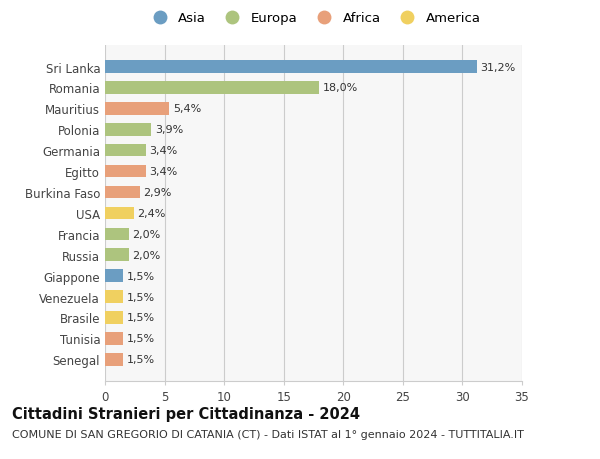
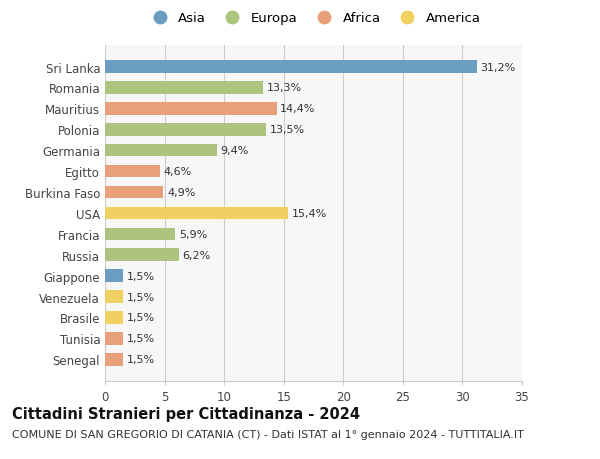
Romania: 18,0% -> 13,3%
Mauritius: 5,4% -> 14,4%
Polonia: 3,9% -> 13,5%
Germania: 3,4% -> 9,4%
Egitto: 3,4% -> 4,6%
Burkina Faso: 2,9% -> 4,9%
USA: 2,4% -> 15,4%
Francia: 2,0% -> 5,9%
Russia: 2,0% -> 6,2%
